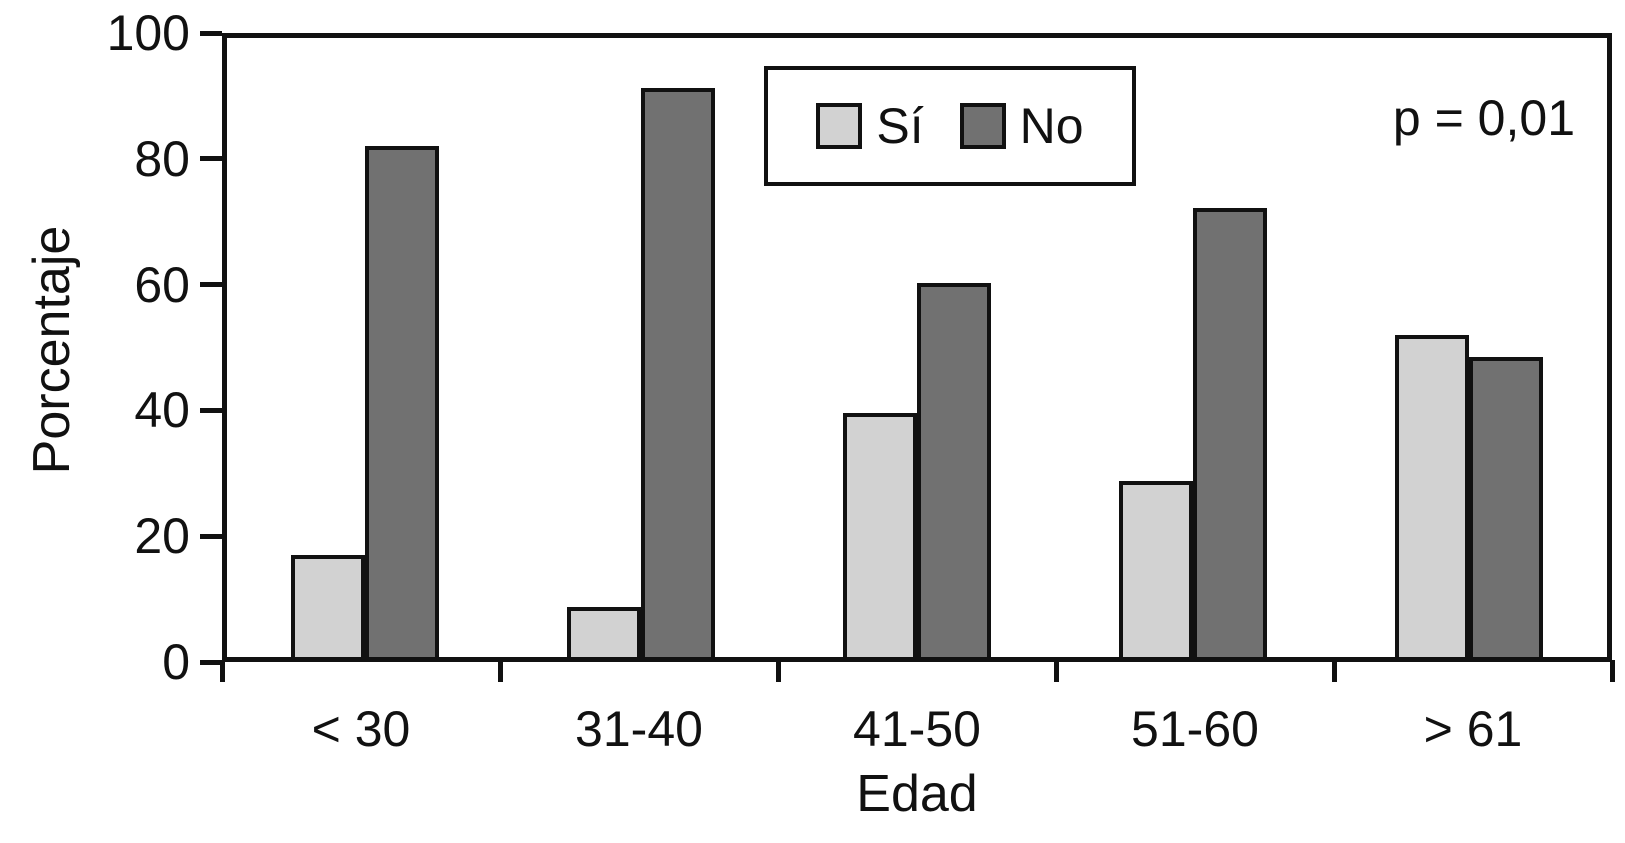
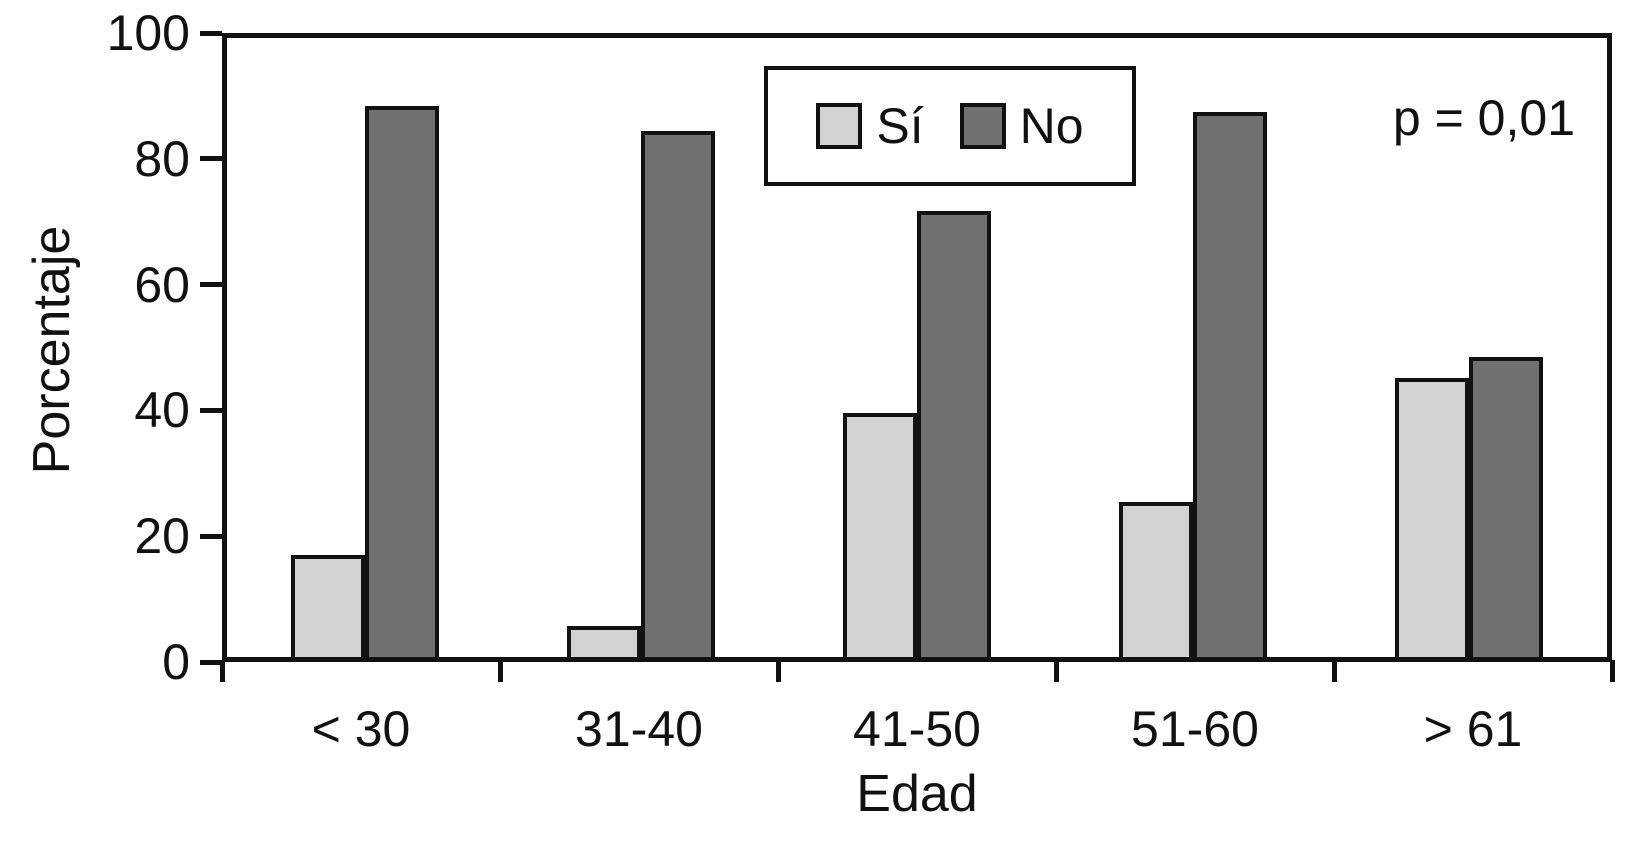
No/< 30: 82 -> 89
Sí/31-40: 8 -> 5
No/31-40: 92 -> 85
No/41-50: 60 -> 72
Sí/51-60: 28 -> 25
No/51-60: 72 -> 88
Sí/> 61: 52 -> 45
